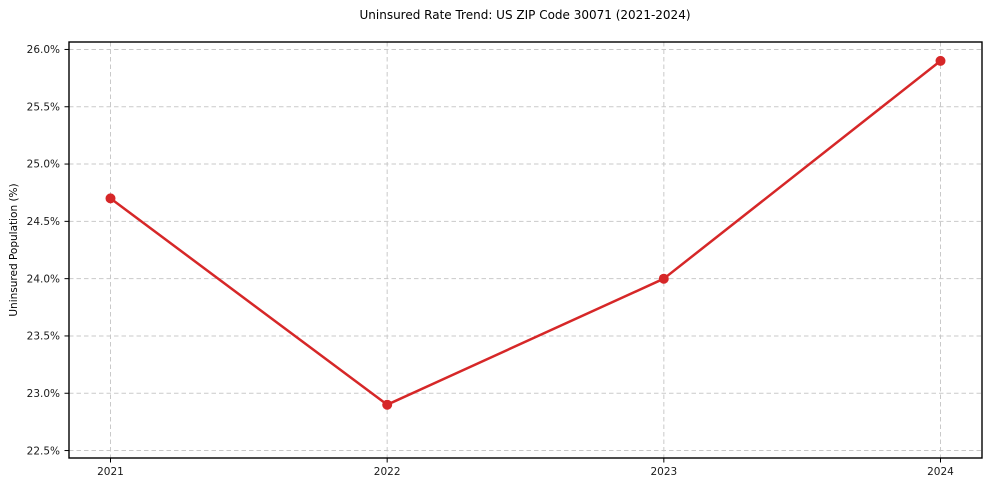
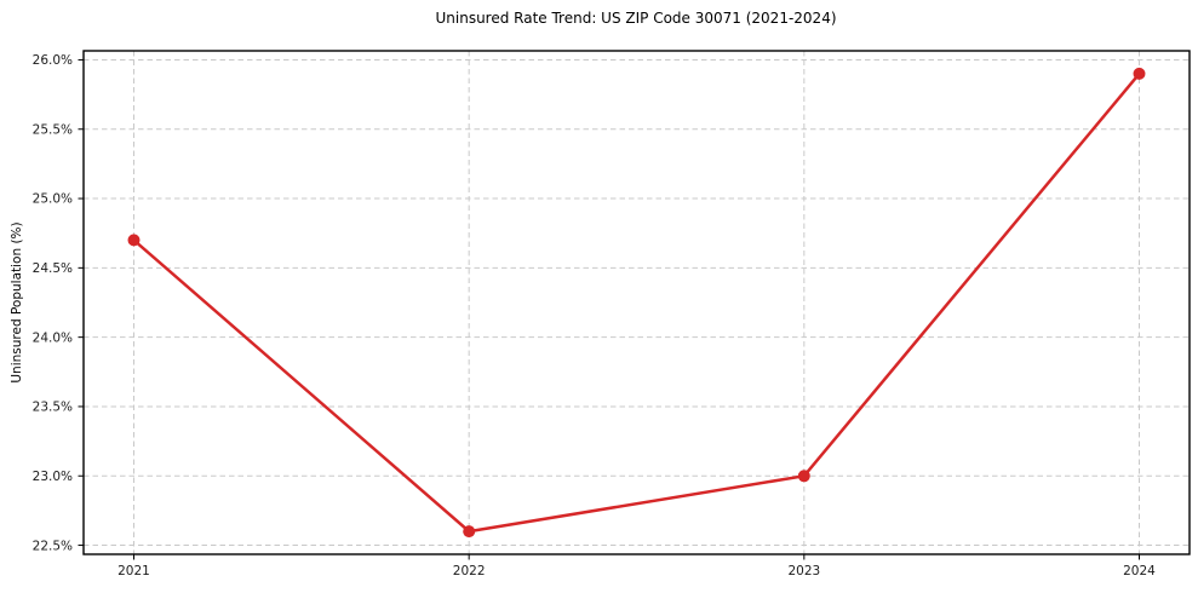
2022: 22.9% -> 22.6%
2023: 24.0% -> 23.0%
